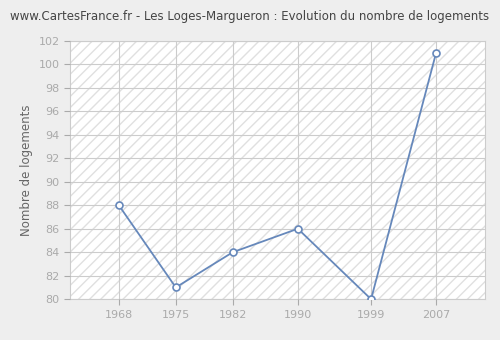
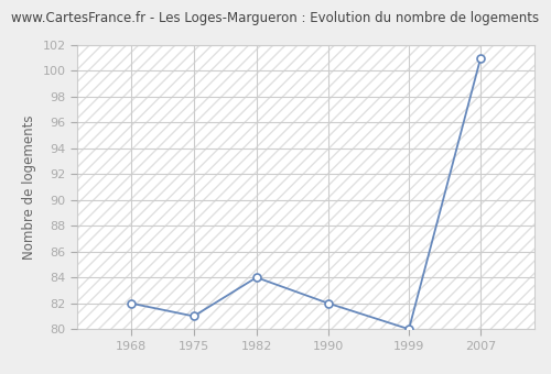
1968: 88 -> 82
1990: 86 -> 82
